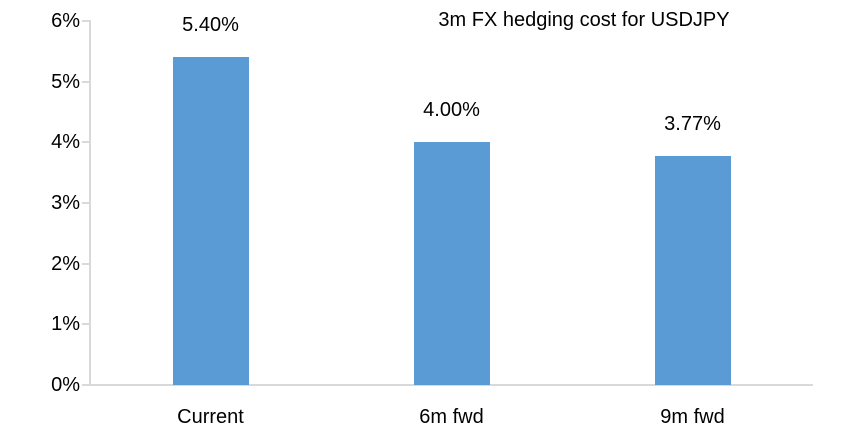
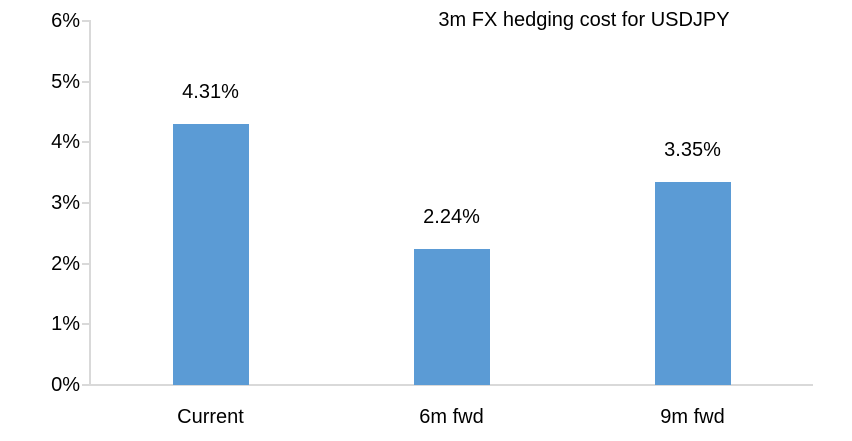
Current: 5.40% -> 4.31%
6m fwd: 4.00% -> 2.24%
9m fwd: 3.77% -> 3.35%
